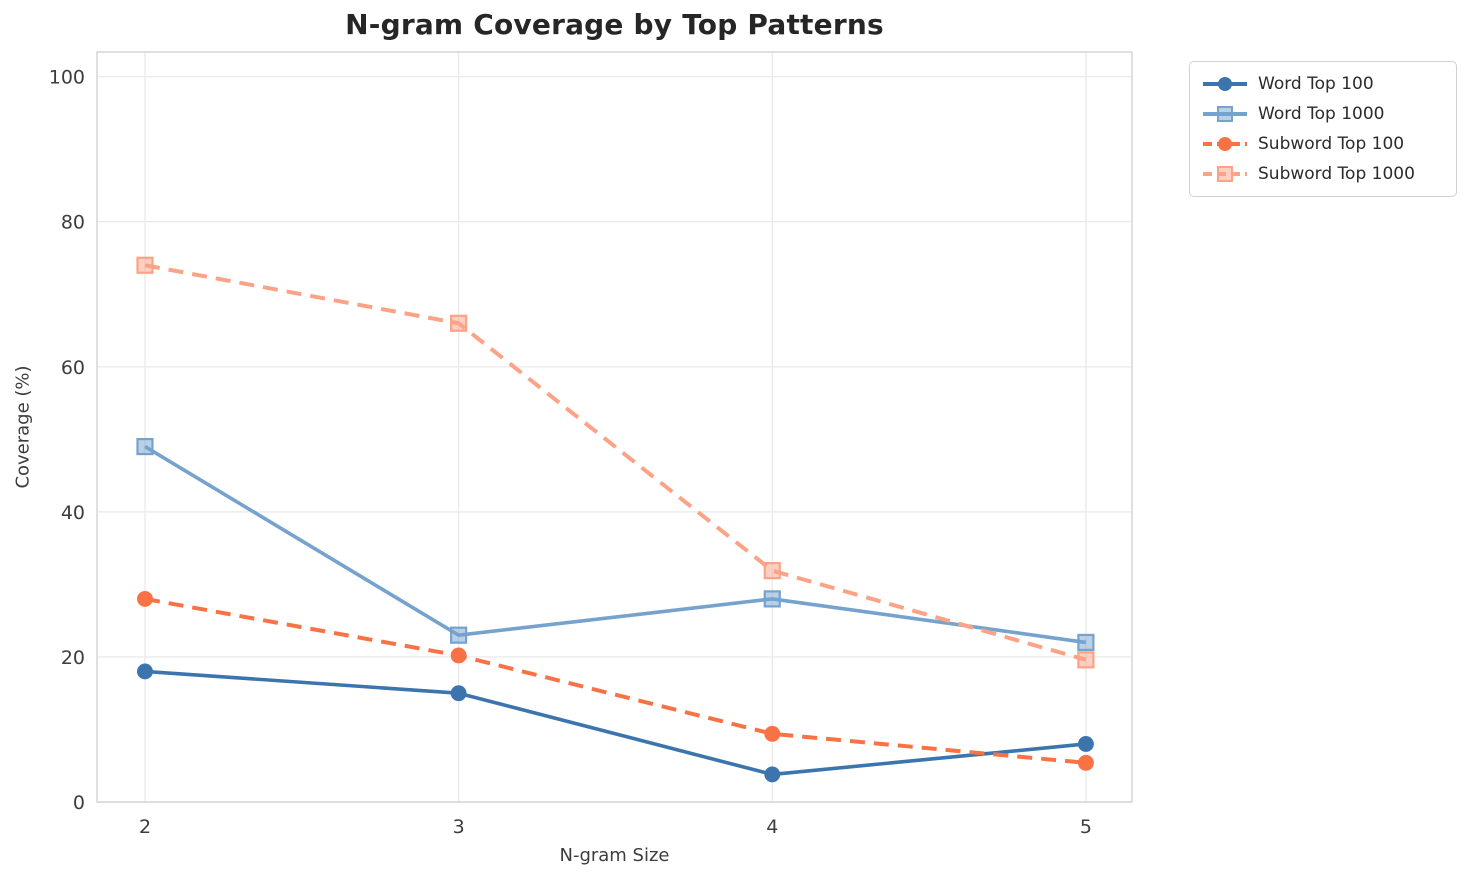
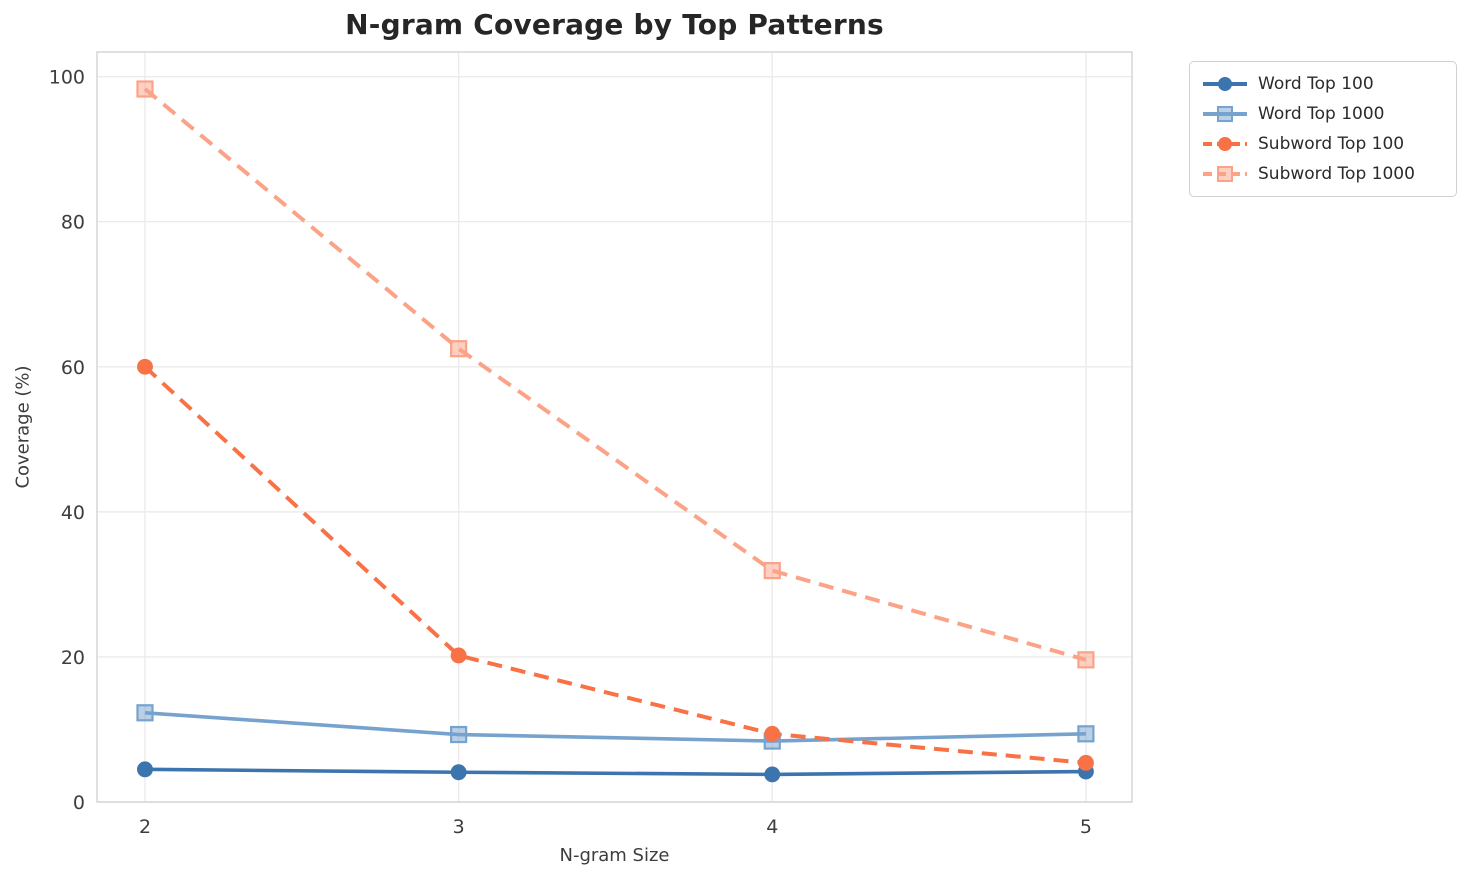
Word Top 100/2: 18 -> 4
Word Top 1000/2: 49 -> 12
Subword Top 100/2: 28 -> 60
Subword Top 1000/2: 74 -> 98
Word Top 100/3: 15 -> 4
Word Top 1000/3: 23 -> 9
Subword Top 1000/3: 66 -> 62
Word Top 1000/4: 28 -> 8
Word Top 100/5: 8 -> 4
Word Top 1000/5: 22 -> 9
